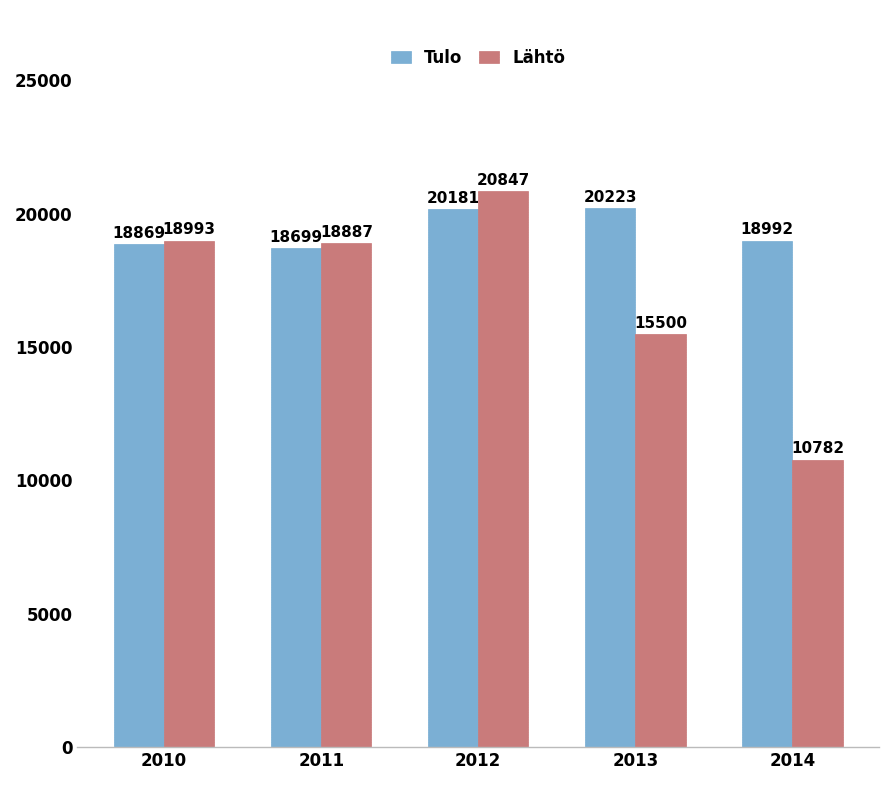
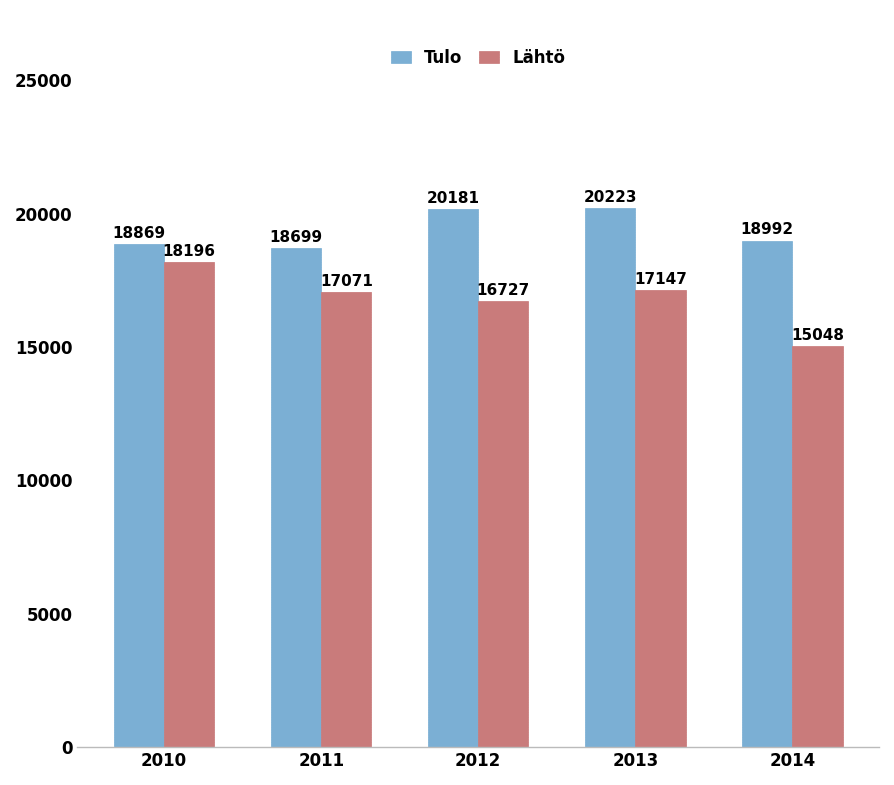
Lähtö/2010: 18993 -> 18196
Lähtö/2011: 18887 -> 17071
Lähtö/2012: 20847 -> 16727
Lähtö/2013: 15500 -> 17147
Lähtö/2014: 10782 -> 15048
